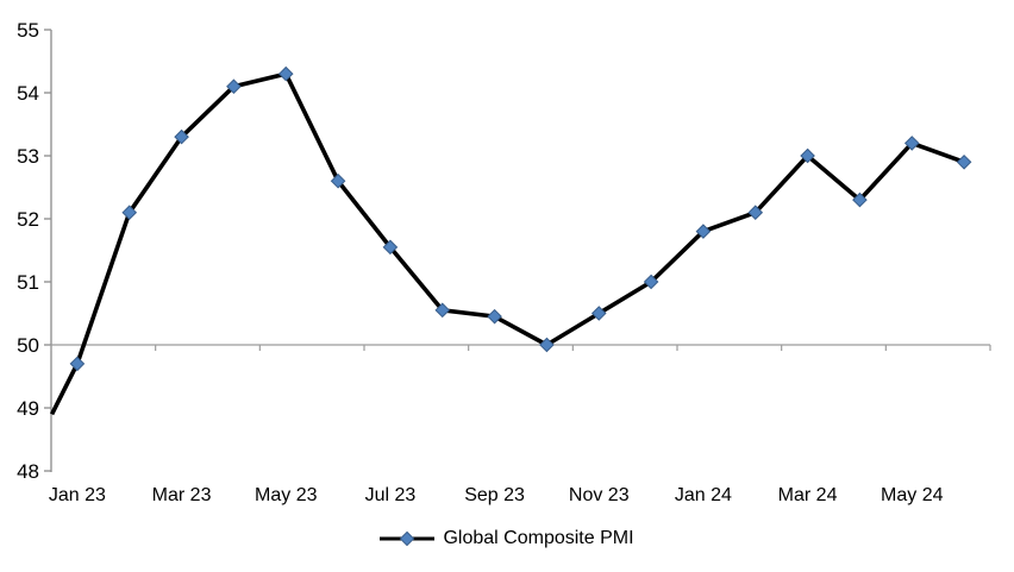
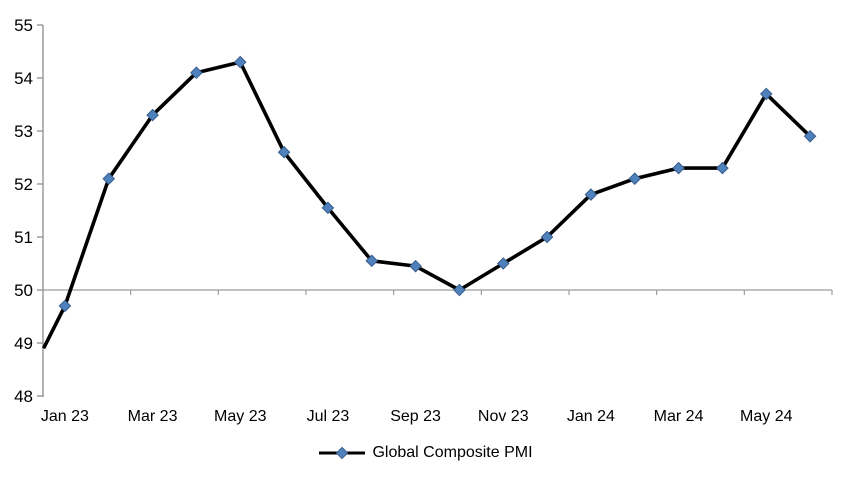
Mar 24: 53.0 -> 52.3
May 24: 53.2 -> 53.7
